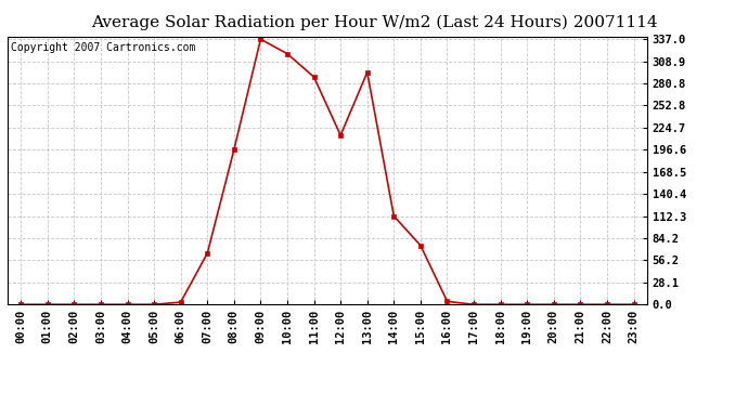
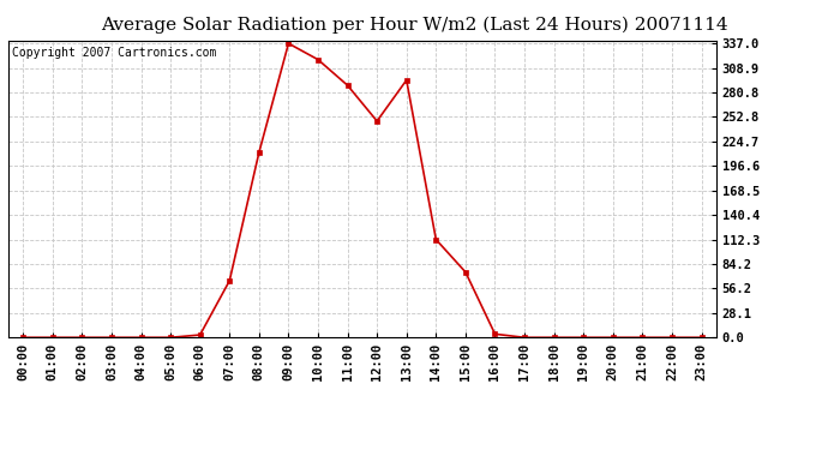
08:00: 197 -> 212
12:00: 215 -> 248
